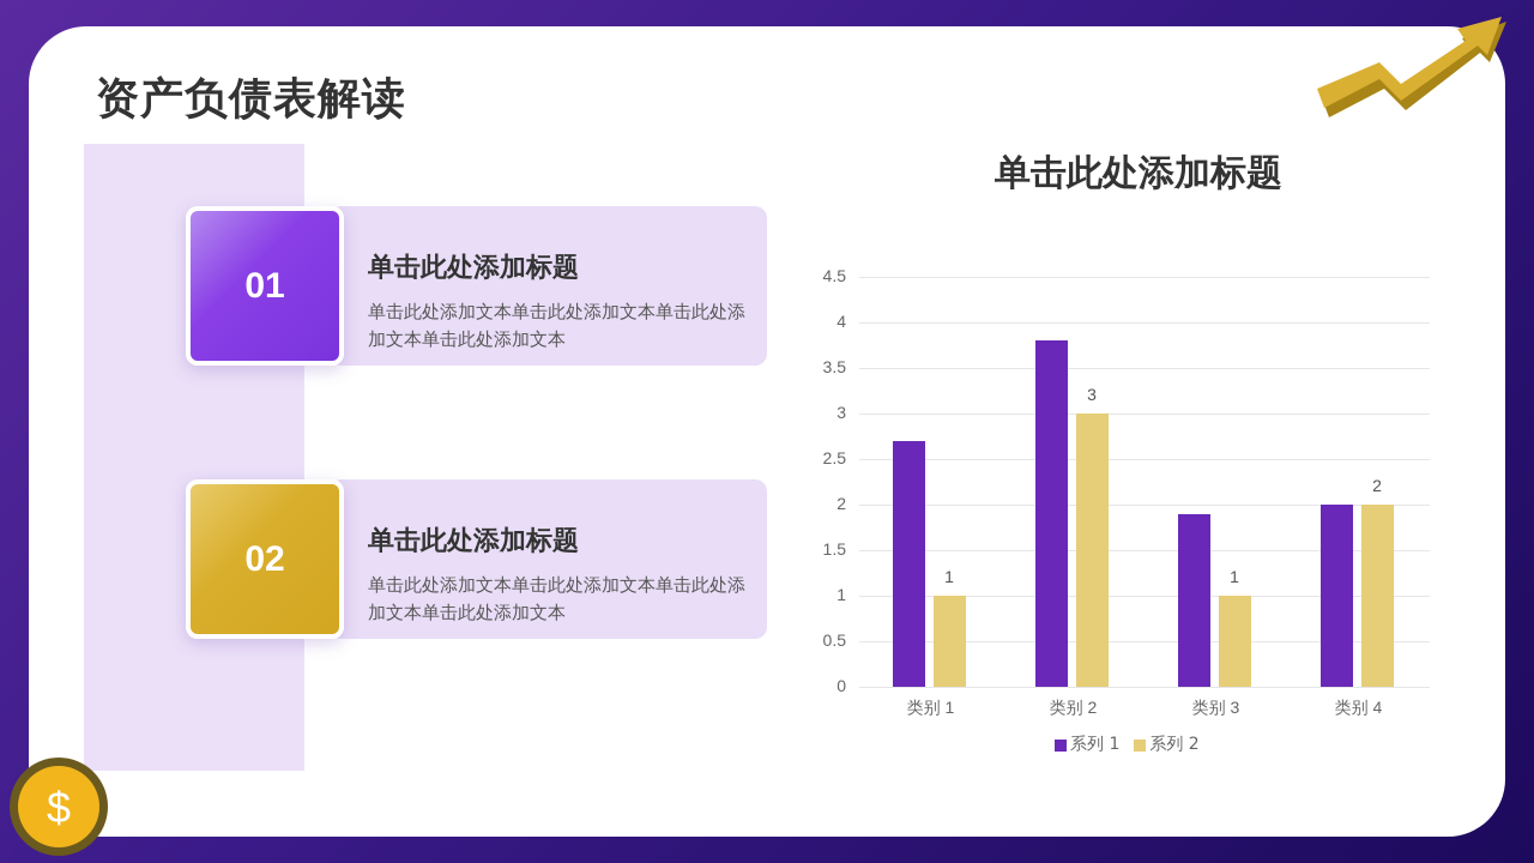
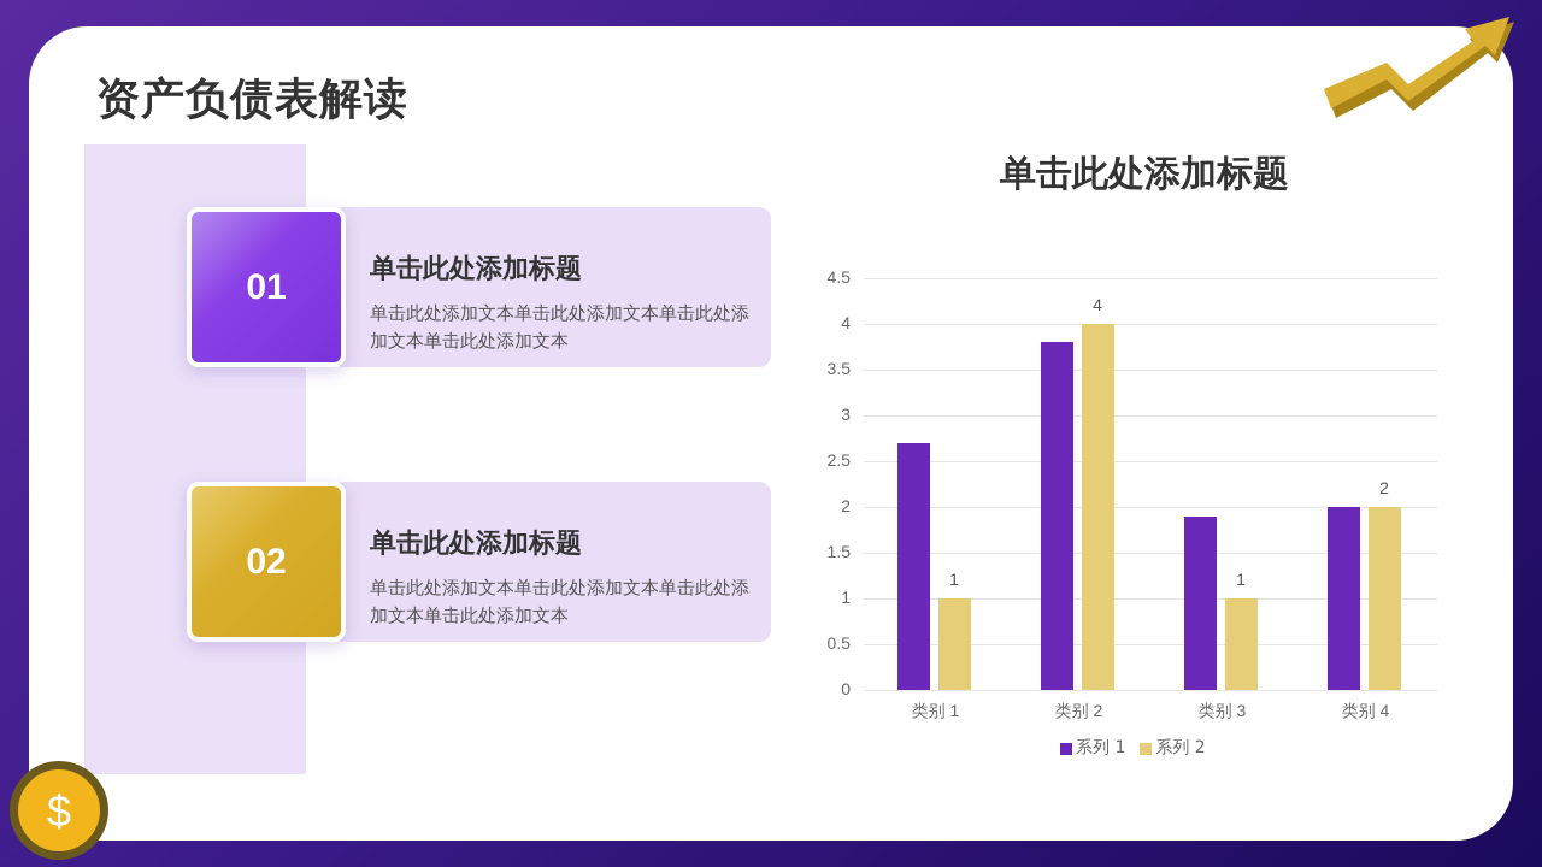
系列 2/类别 2: 3 -> 4
